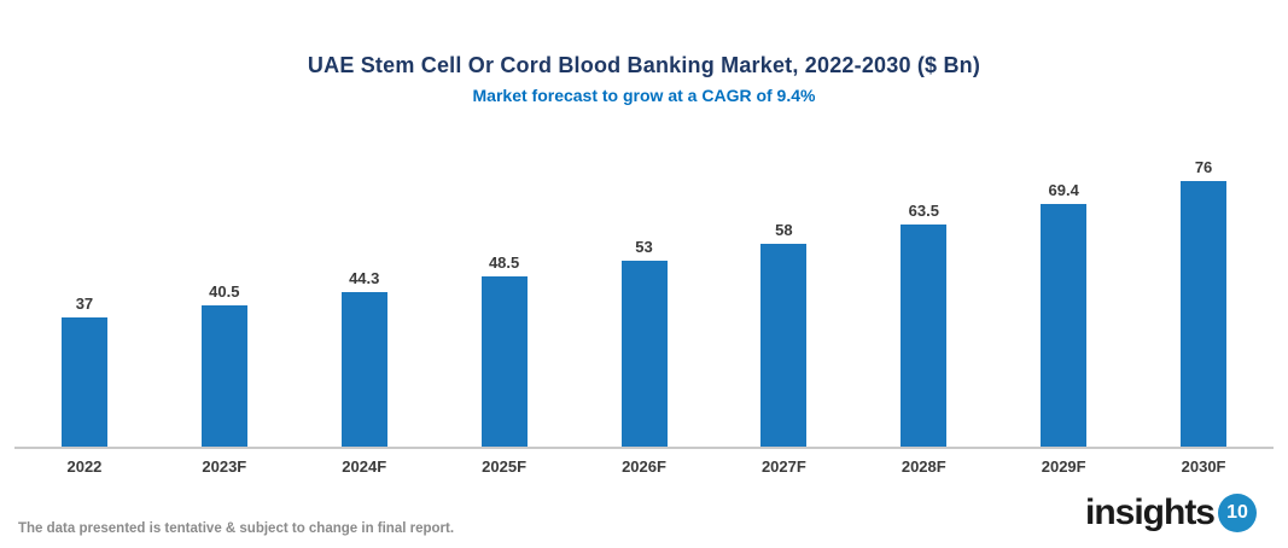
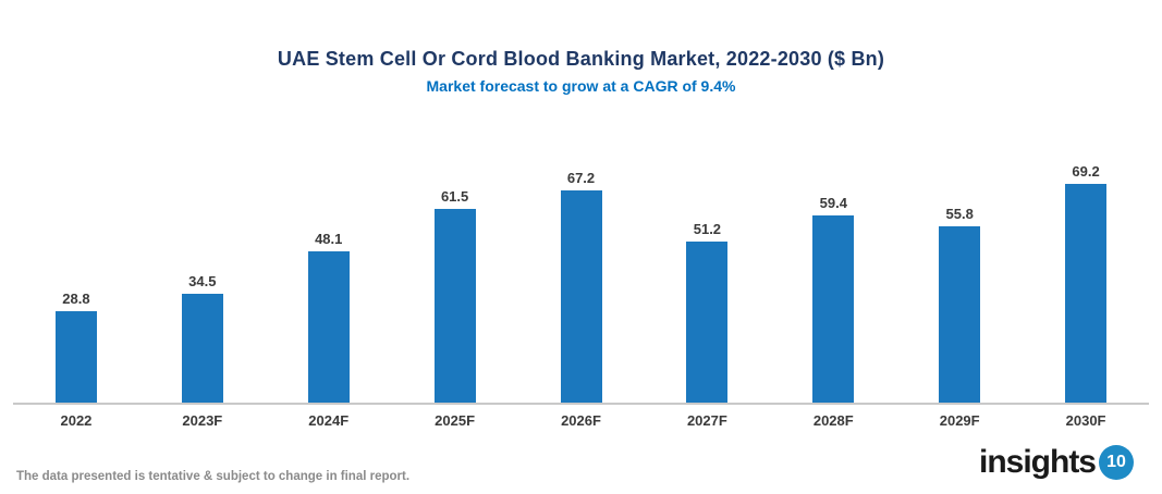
2022: 37 -> 28.8
2023F: 40.5 -> 34.5
2024F: 44.3 -> 48.1
2025F: 48.5 -> 61.5
2026F: 53 -> 67.2
2027F: 58 -> 51.2
2028F: 63.5 -> 59.4
2029F: 69.4 -> 55.8
2030F: 76 -> 69.2
